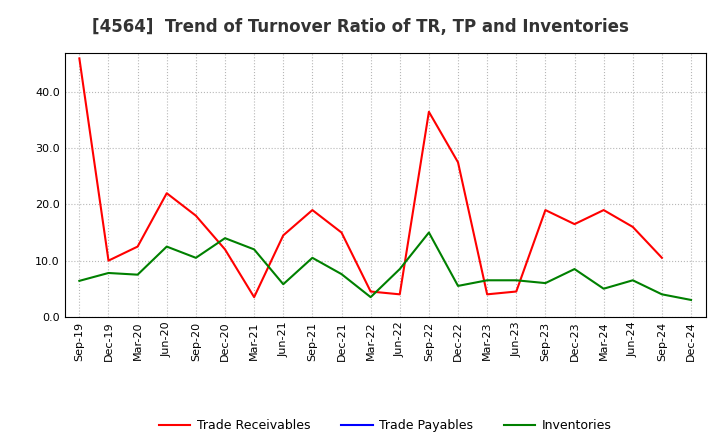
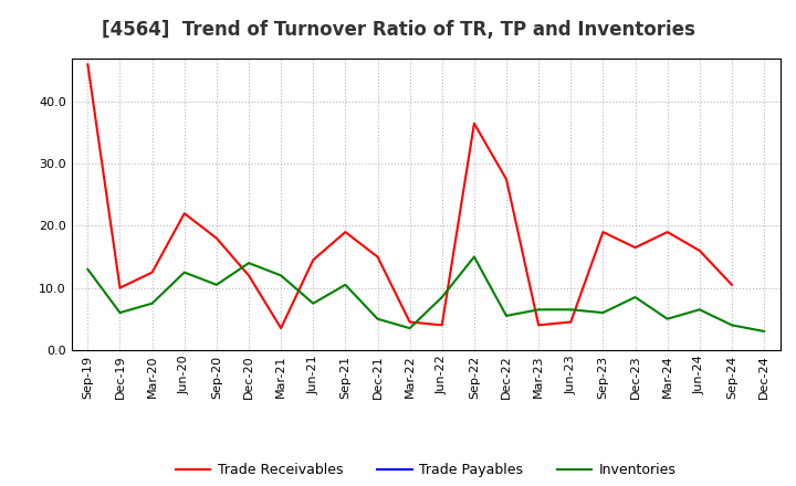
Inventories/Sep-19: 6.4 -> 13.0
Inventories/Dec-19: 7.8 -> 6.0
Inventories/Jun-21: 5.8 -> 7.5
Inventories/Dec-21: 7.6 -> 5.0
